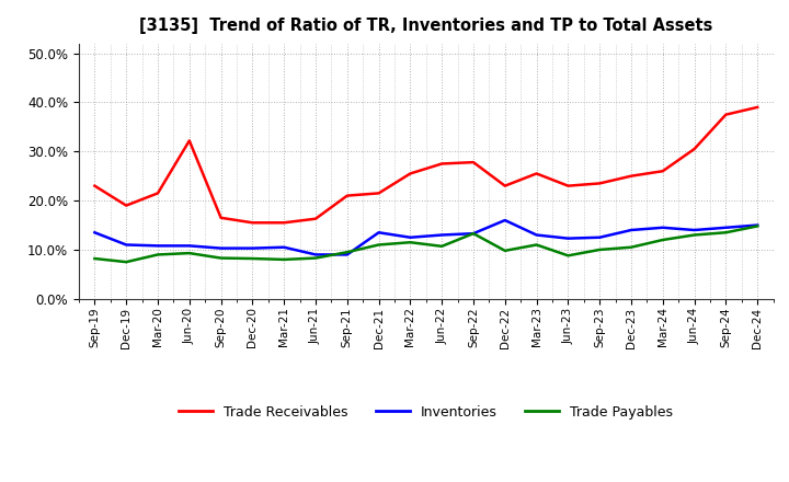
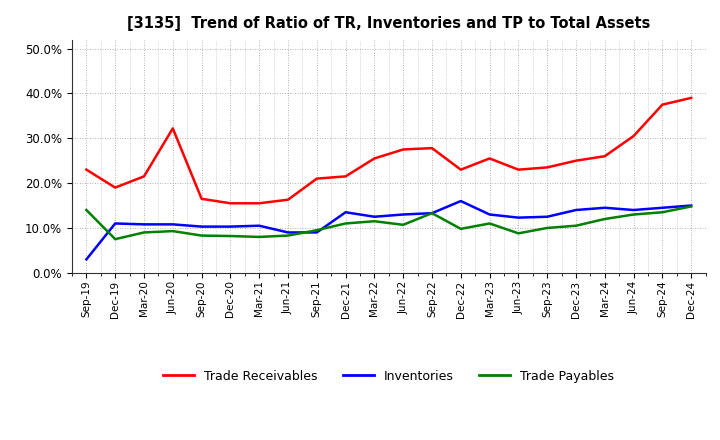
Inventories/Sep-19: 13.5% -> 3.0%
Trade Payables/Sep-19: 8.2% -> 14.0%
